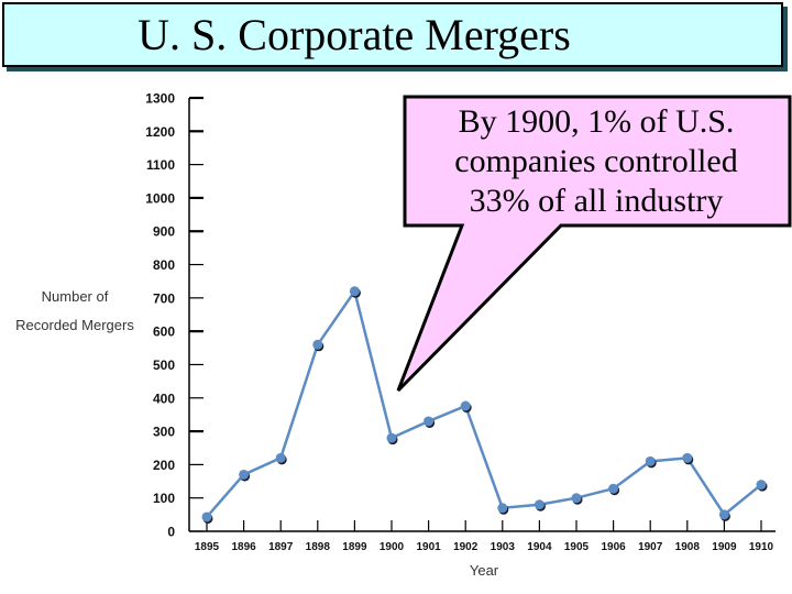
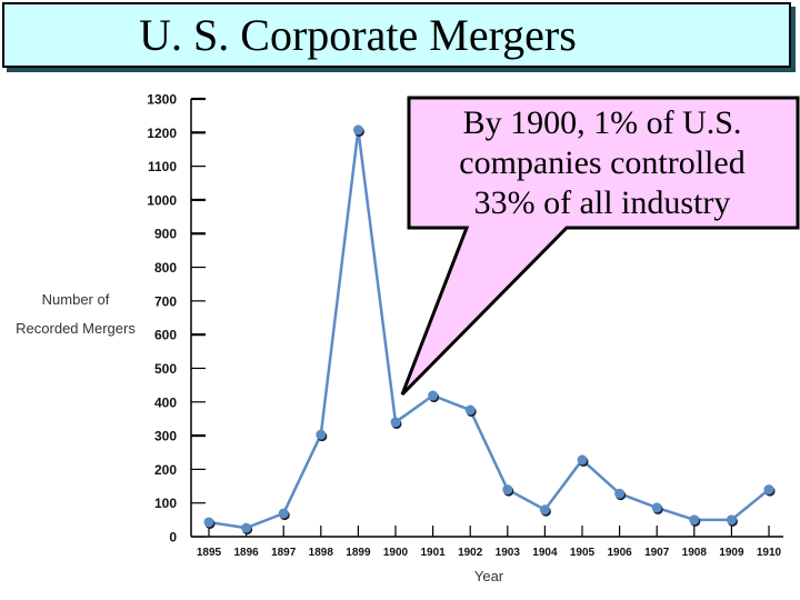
1896: 170 -> 30
1897: 220 -> 70
1898: 560 -> 300
1899: 720 -> 1210
1900: 280 -> 340
1901: 330 -> 420
1903: 70 -> 140
1905: 100 -> 230
1907: 210 -> 90
1908: 220 -> 50
